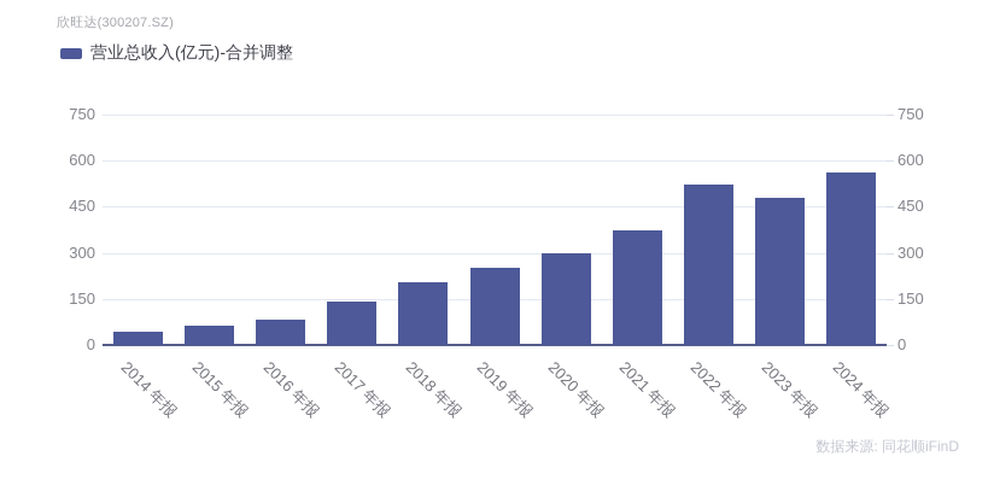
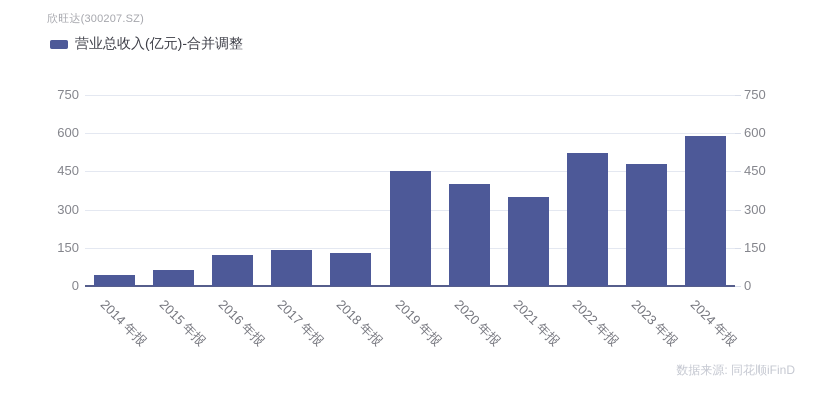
2016 年报: 80 -> 120
2018 年报: 200 -> 130
2019 年报: 250 -> 450
2020 年报: 300 -> 400
2021 年报: 370 -> 350
2024 年报: 560 -> 590
